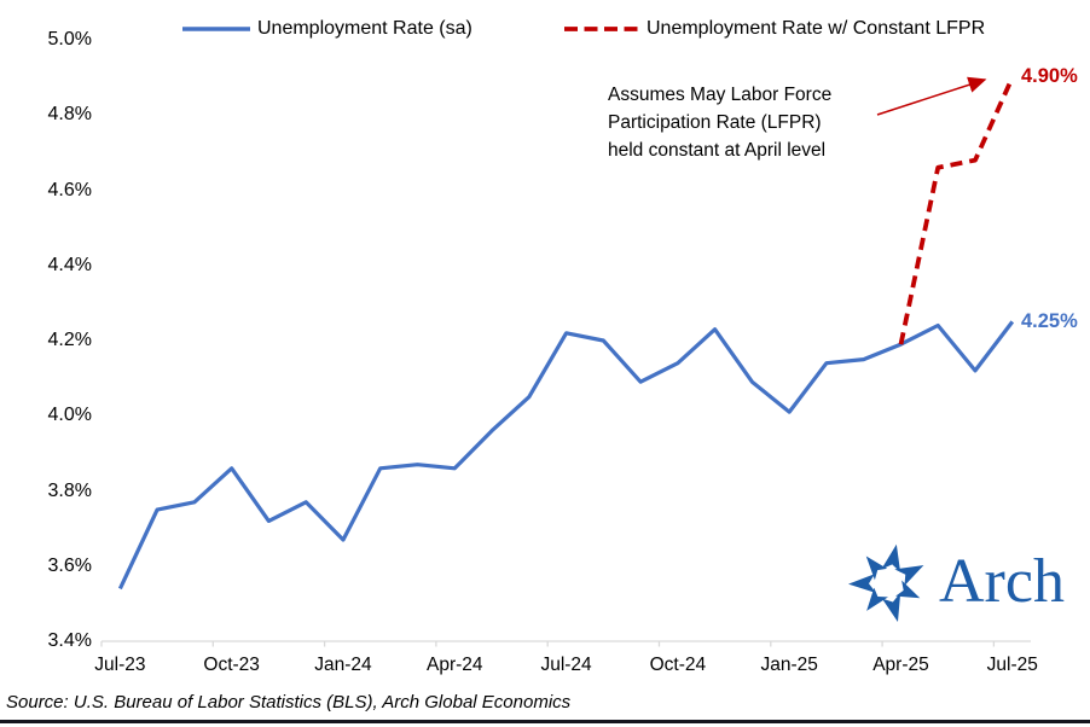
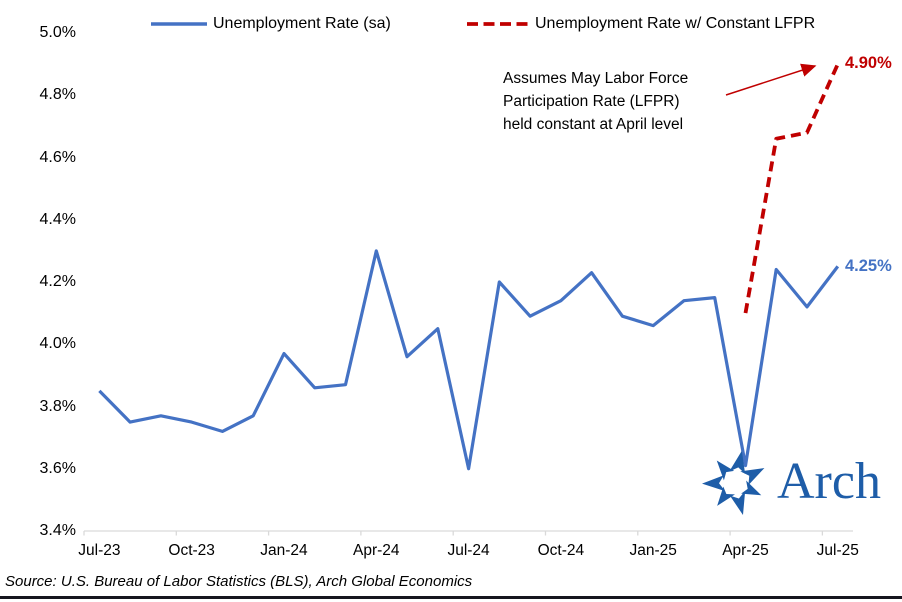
Unemployment Rate (sa)/Jul-23: 3.54% -> 3.85%
Unemployment Rate (sa)/Oct-23: 3.86% -> 3.75%
Unemployment Rate (sa)/Jan-24: 3.67% -> 3.97%
Unemployment Rate (sa)/Apr-24: 3.86% -> 4.30%
Unemployment Rate (sa)/Jul-24: 4.22% -> 3.60%
Unemployment Rate (sa)/Jan-25: 4.01% -> 4.06%
Unemployment Rate (sa)/Apr-25: 4.19% -> 3.61%
Unemployment Rate w/ Constant LFPR/Apr-25: 4.19% -> 4.10%
